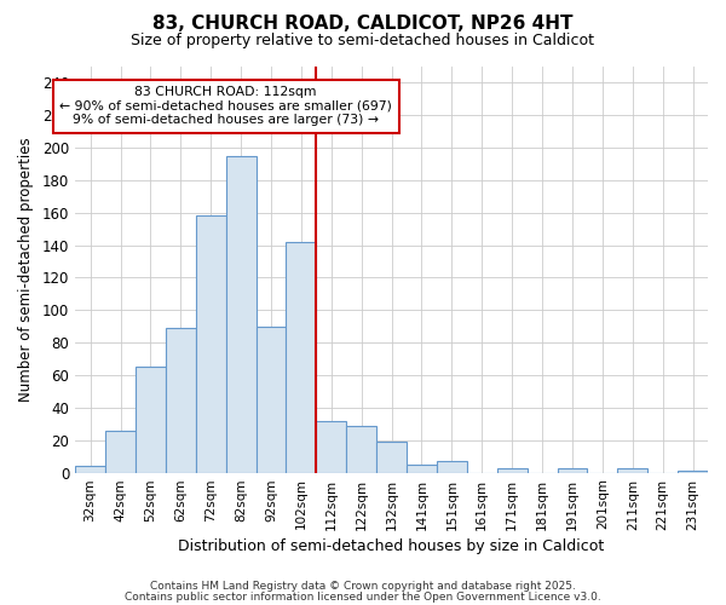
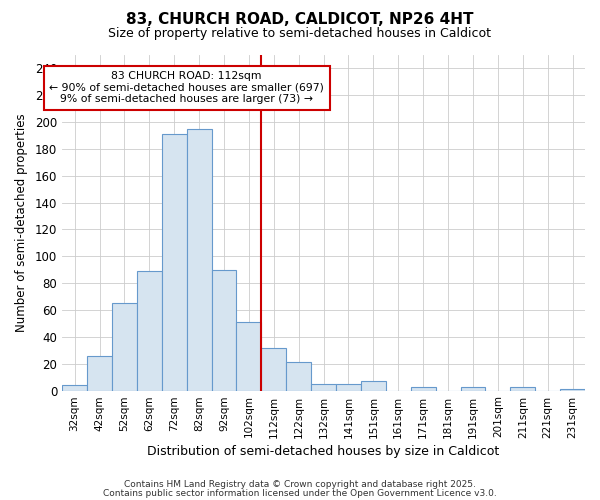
72sqm: 158 -> 191
102sqm: 142 -> 51
122sqm: 29 -> 21
132sqm: 19 -> 5
